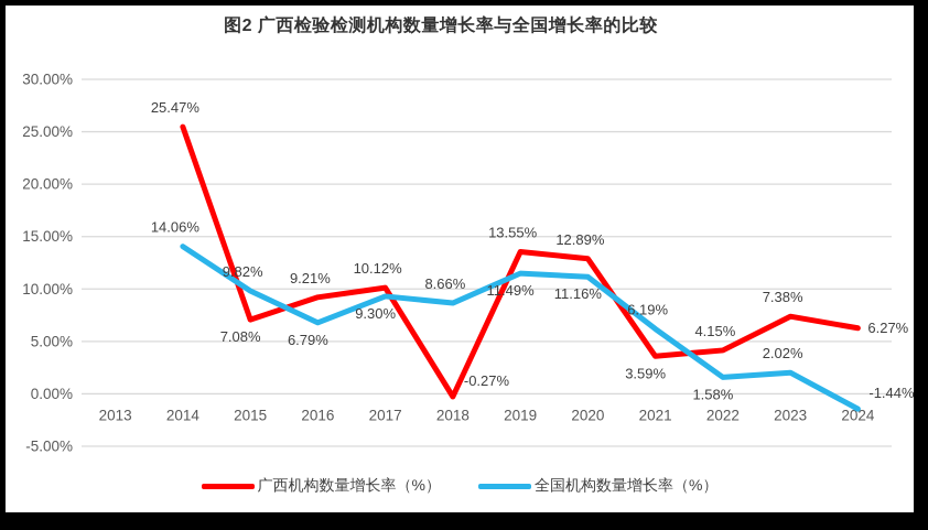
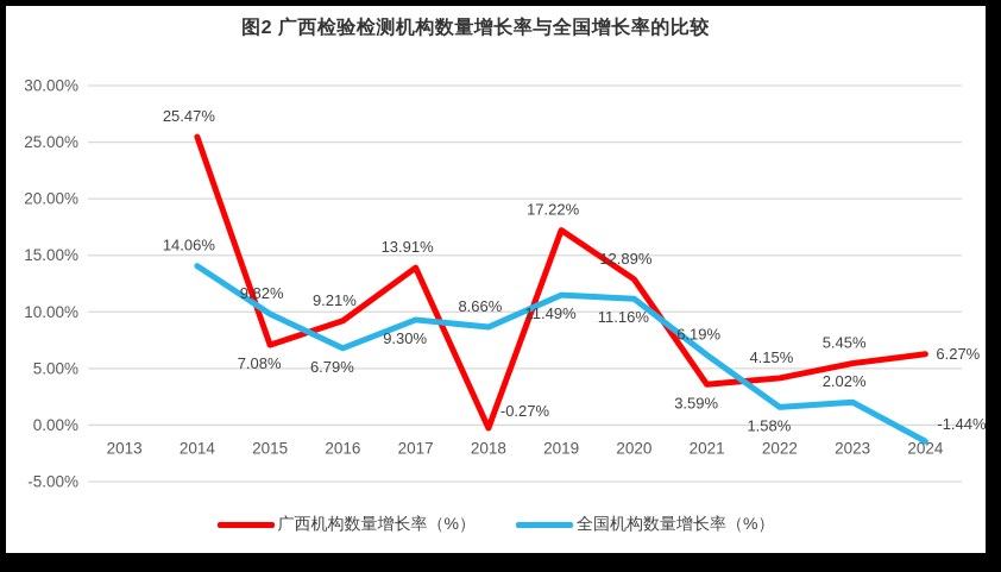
广西机构数量增长率（%）/2017: 10.12% -> 13.91%
广西机构数量增长率（%）/2019: 13.55% -> 17.22%
广西机构数量增长率（%）/2023: 7.38% -> 5.45%
